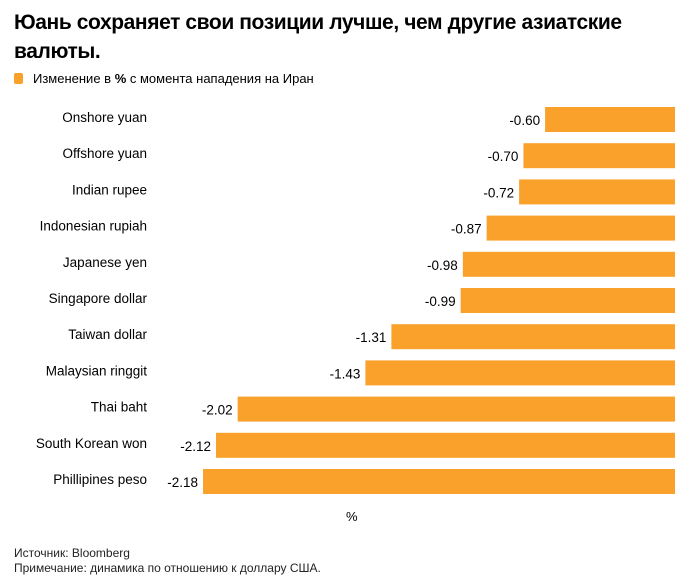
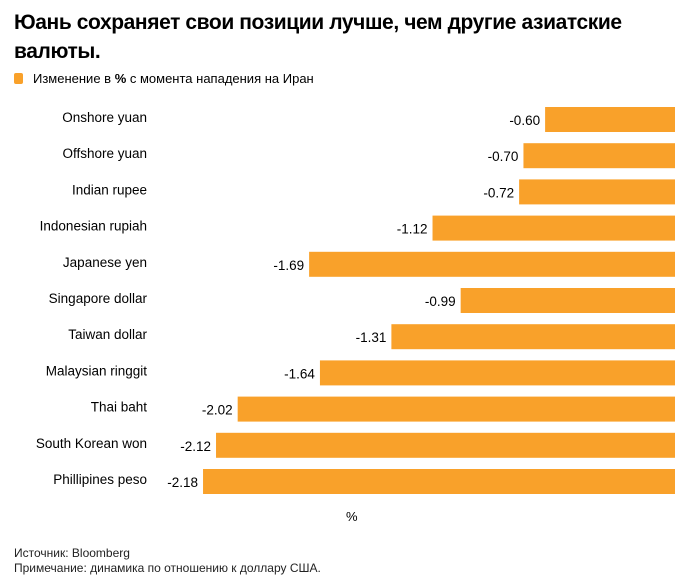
Indonesian rupiah: -0.87 -> -1.12
Japanese yen: -0.98 -> -1.69
Malaysian ringgit: -1.43 -> -1.64
